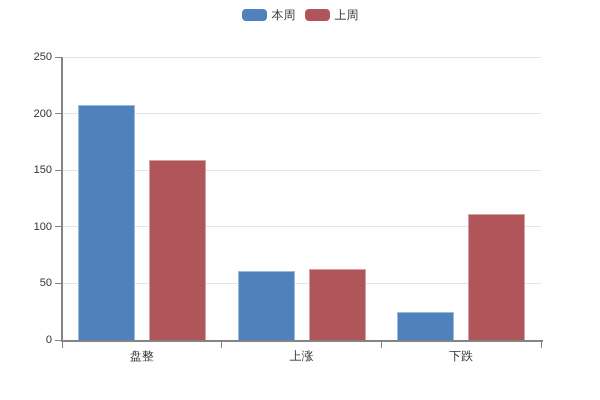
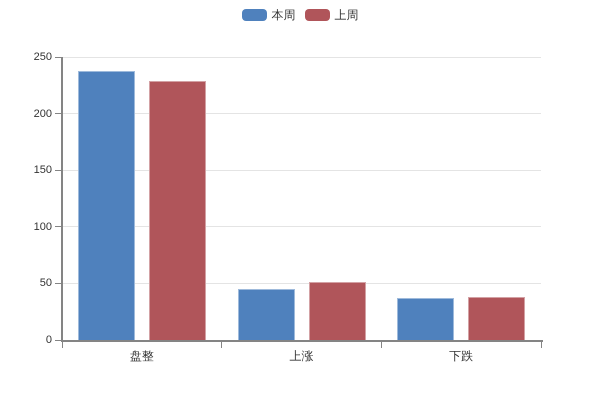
本周/盘整: 208 -> 238
上周/盘整: 159 -> 229
本周/上涨: 61 -> 45
上周/上涨: 63 -> 51
本周/下跌: 25 -> 37
上周/下跌: 111 -> 38
